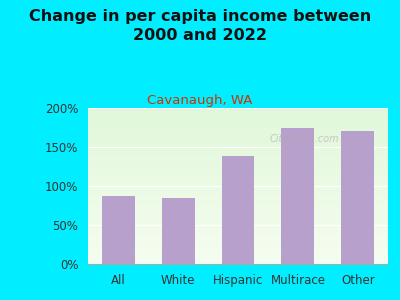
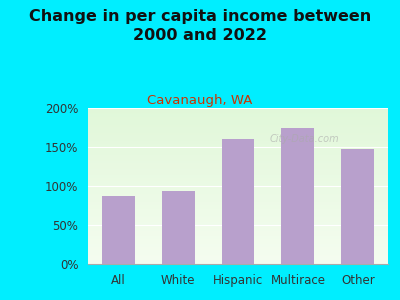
White: 84% -> 93%
Hispanic: 138% -> 160%
Other: 170% -> 148%
